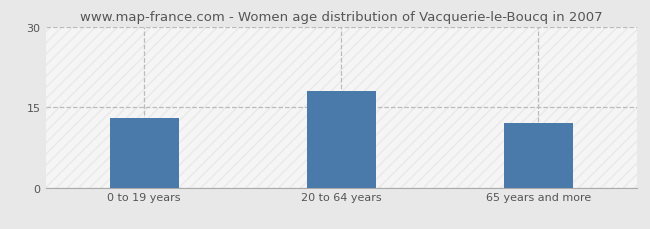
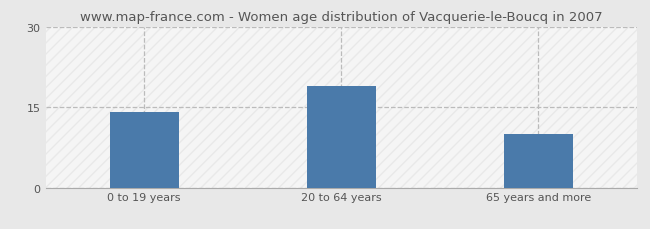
0 to 19 years: 13 -> 14
20 to 64 years: 18 -> 19
65 years and more: 12 -> 10
